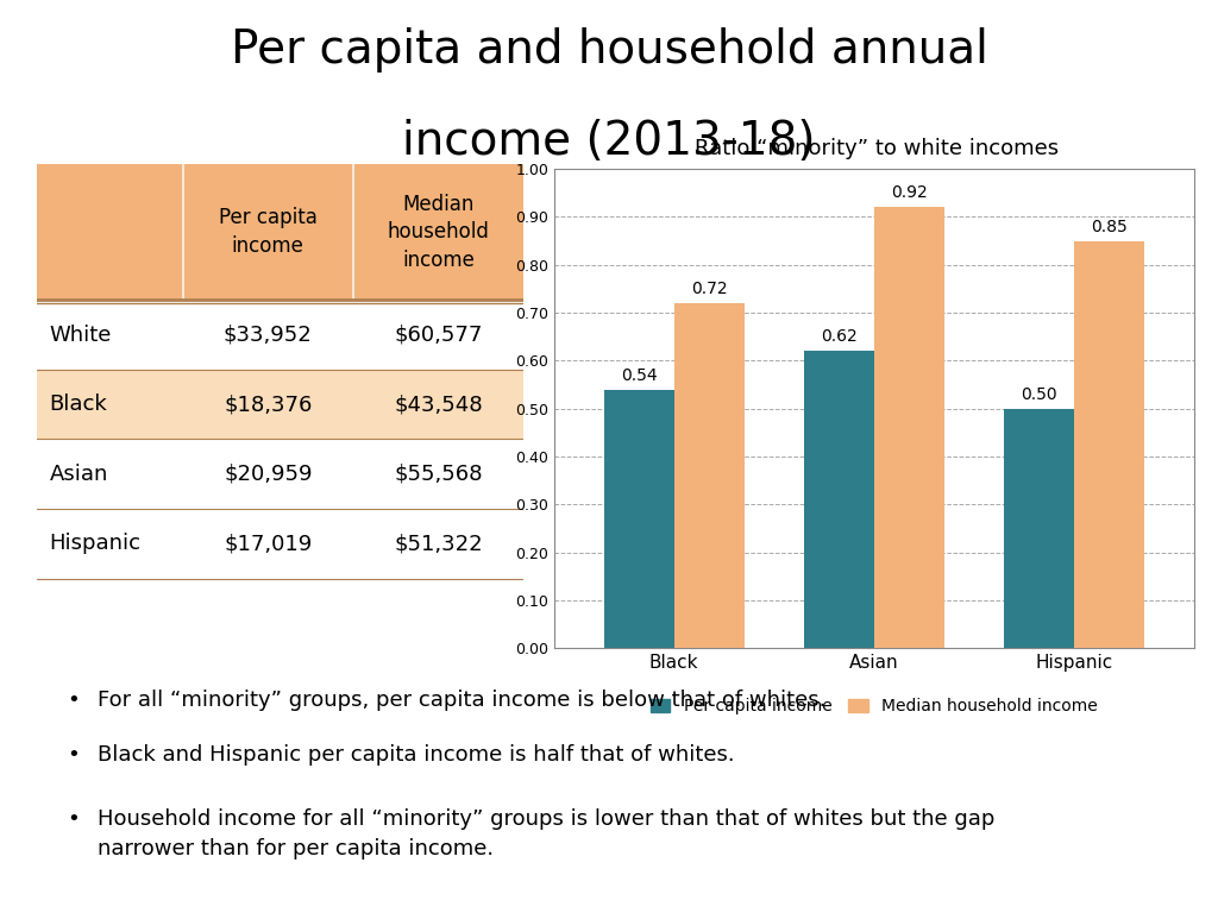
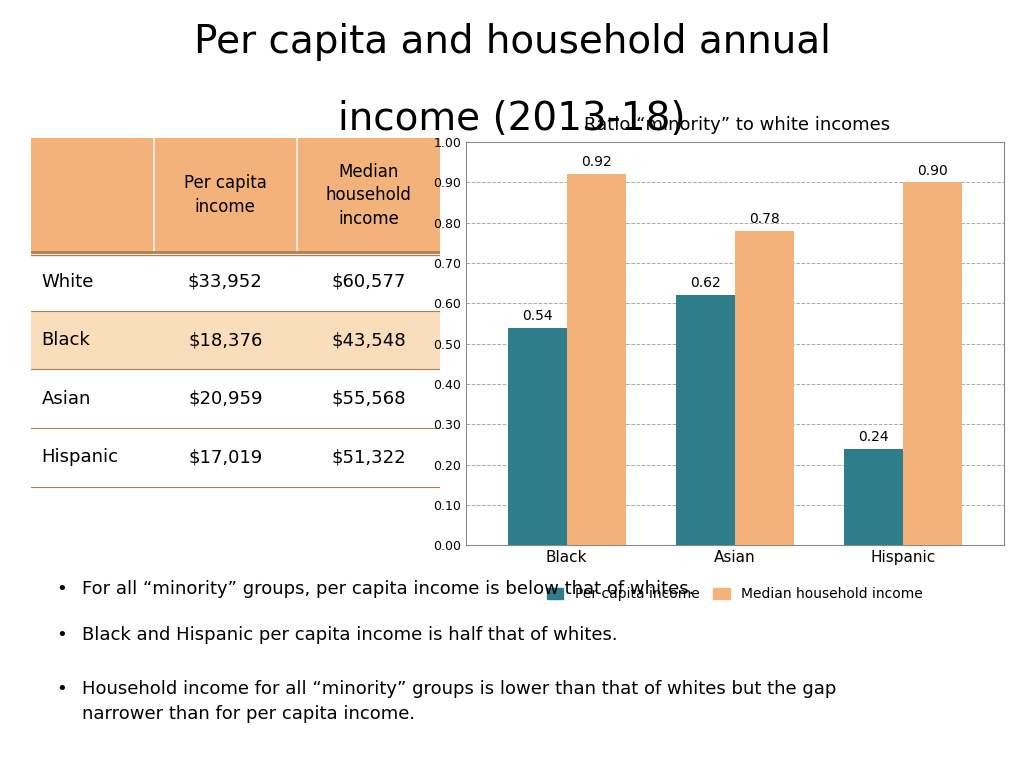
Median household income/Black: 0.72 -> 0.92
Median household income/Asian: 0.92 -> 0.78
Per capita income/Hispanic: 0.50 -> 0.24
Median household income/Hispanic: 0.85 -> 0.90
